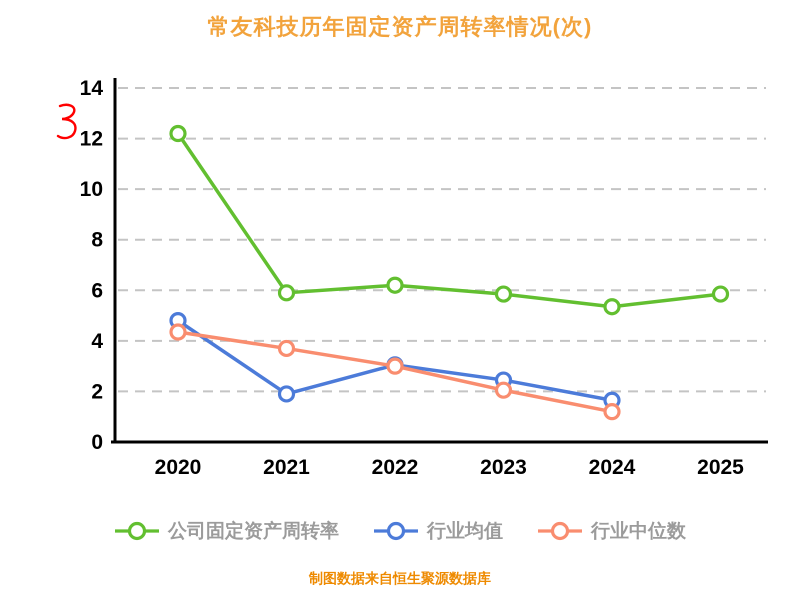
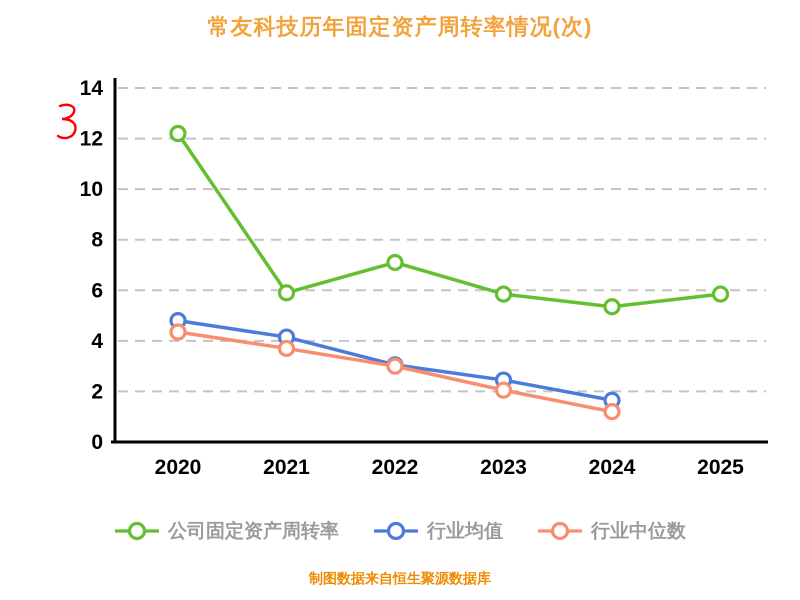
行业均值/2021: 1.9 -> 4.2
公司固定资产周转率/2022: 6.2 -> 7.1
